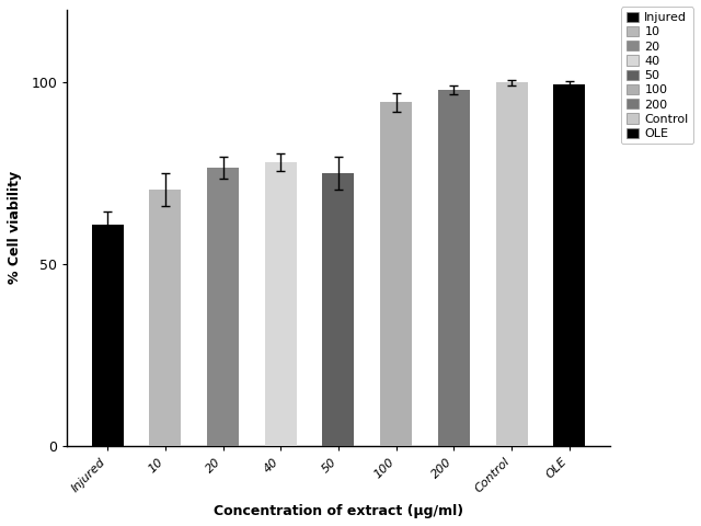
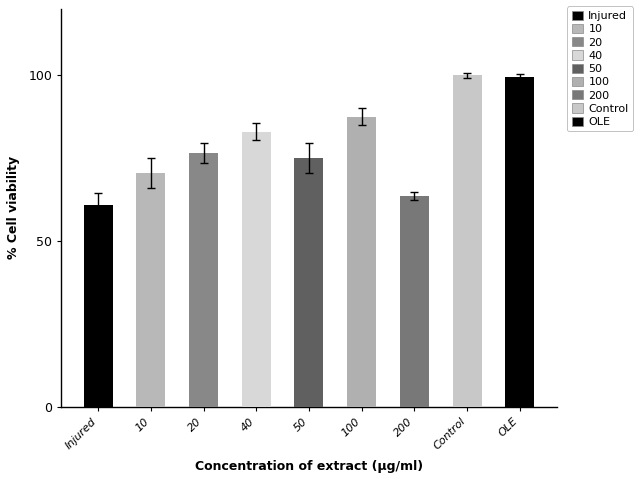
40: 78.0 -> 83.0
100: 94.5 -> 87.5
200: 98.0 -> 63.5
